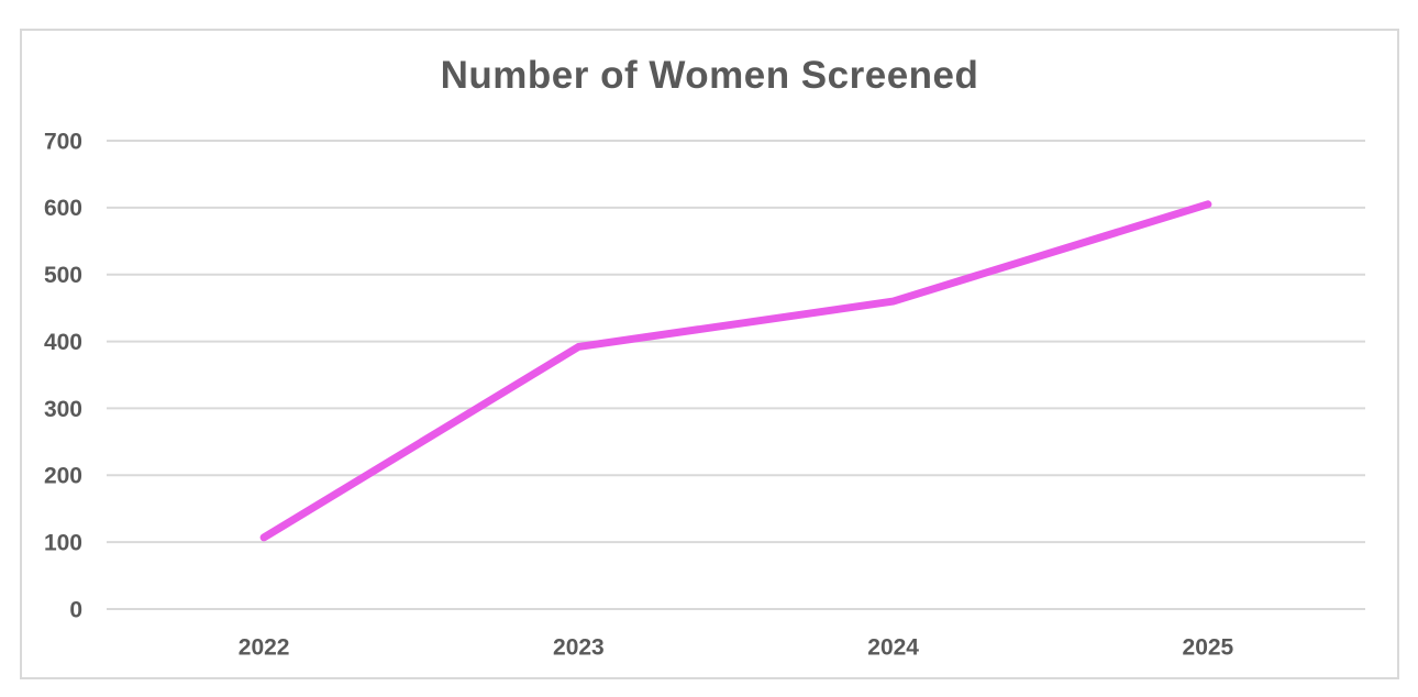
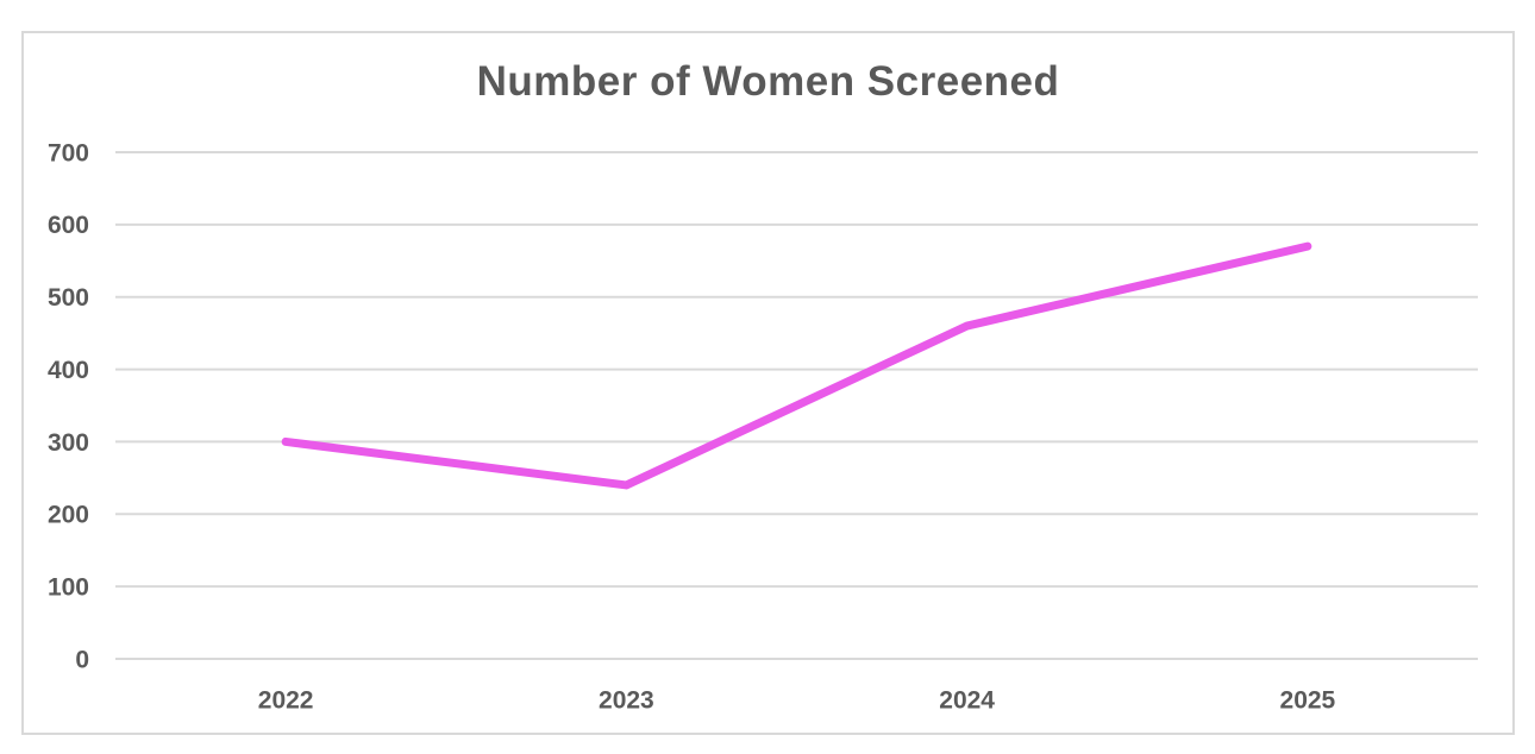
2022: 110 -> 300
2023: 390 -> 240
2025: 600 -> 570
